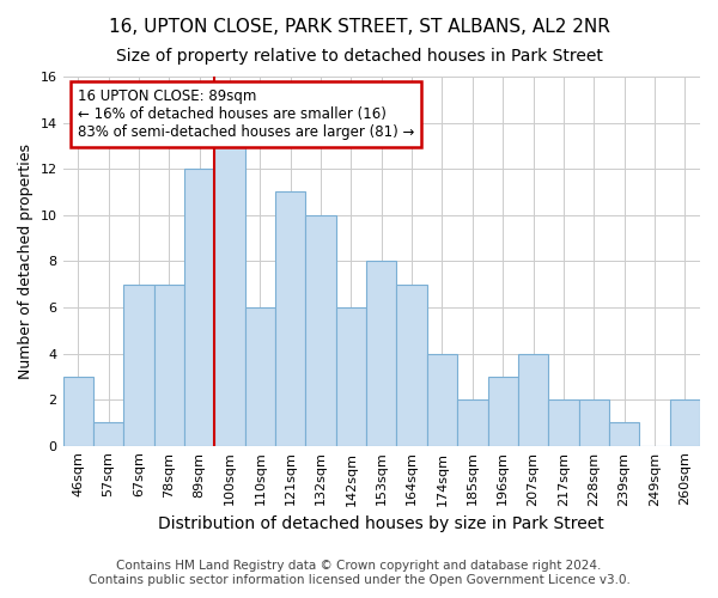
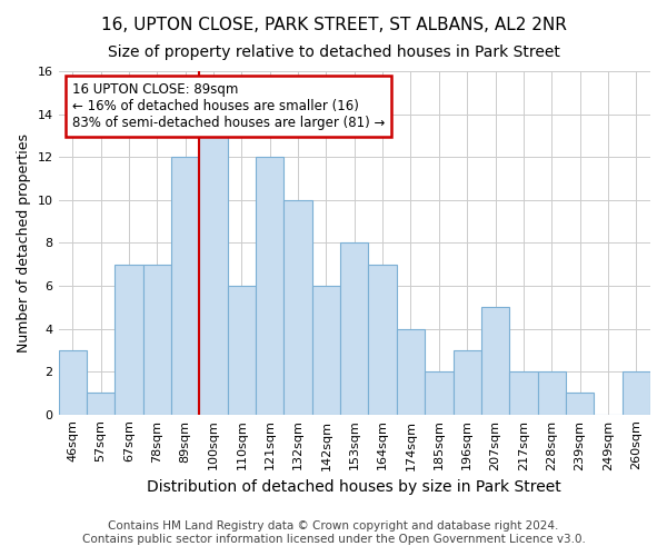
121sqm: 11 -> 12
207sqm: 4 -> 5
